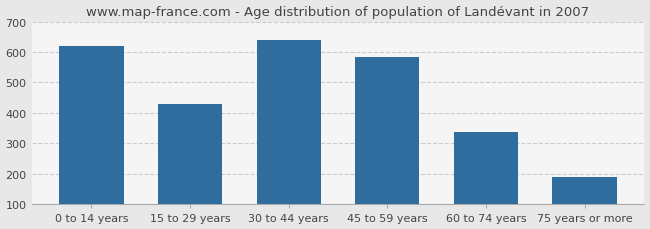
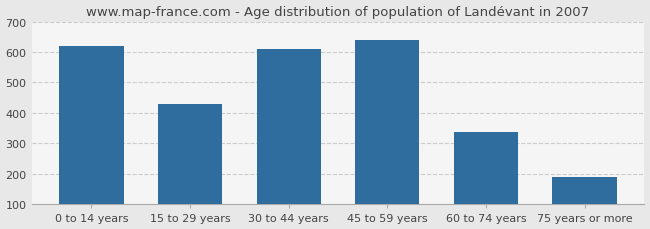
30 to 44 years: 638 -> 610
45 to 59 years: 585 -> 640
